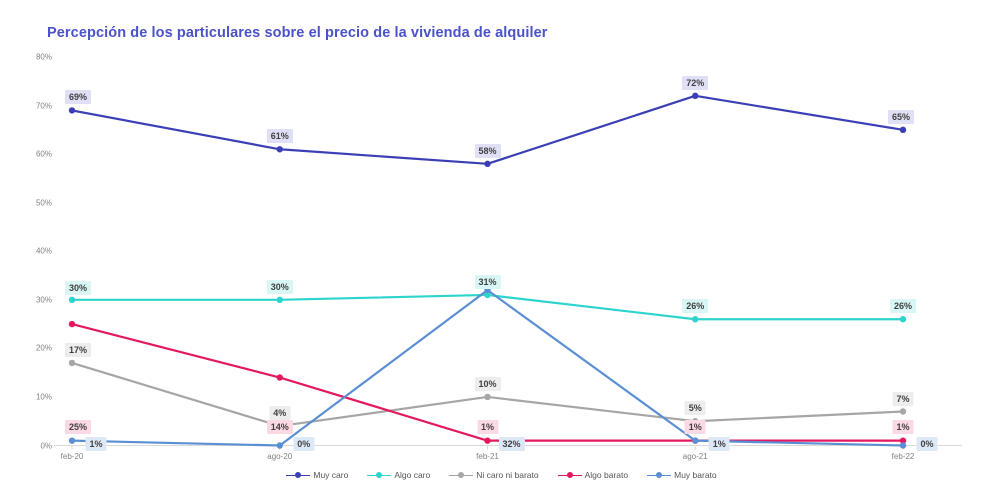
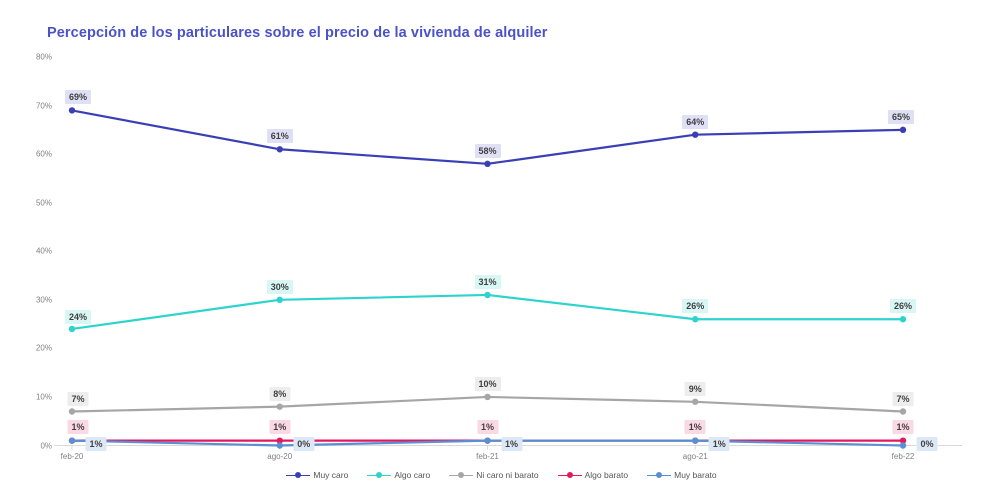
Algo caro/feb-20: 30% -> 24%
Ni caro ni barato/feb-20: 17% -> 7%
Algo barato/feb-20: 25% -> 1%
Ni caro ni barato/ago-20: 4% -> 8%
Algo barato/ago-20: 14% -> 1%
Muy barato/feb-21: 32% -> 1%
Muy caro/ago-21: 72% -> 64%
Ni caro ni barato/ago-21: 5% -> 9%
